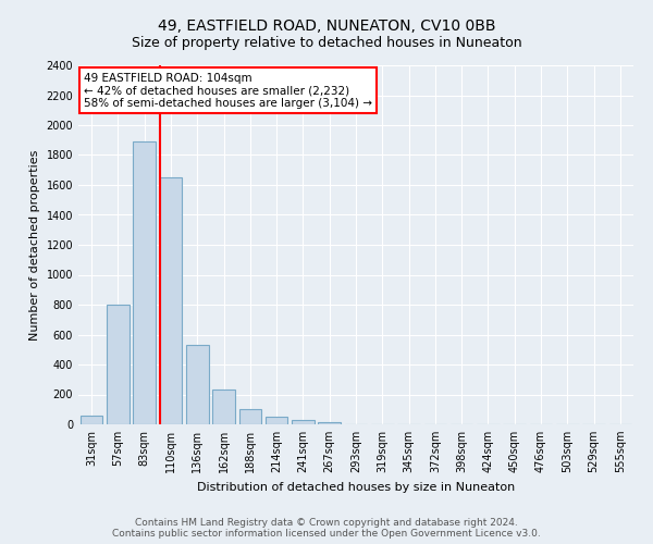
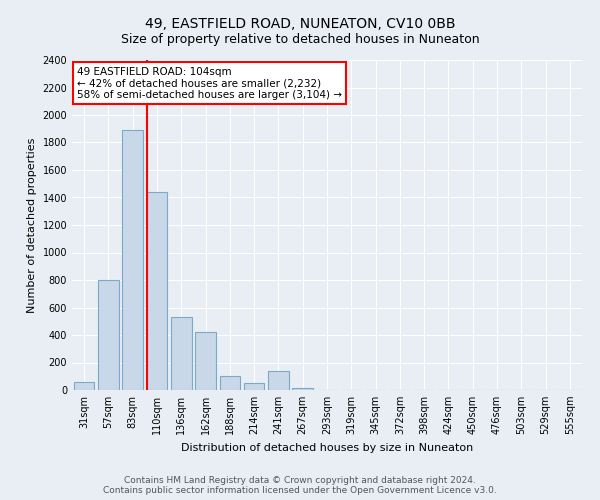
110sqm: 1650 -> 1440
162sqm: 240 -> 420
241sqm: 30 -> 140
